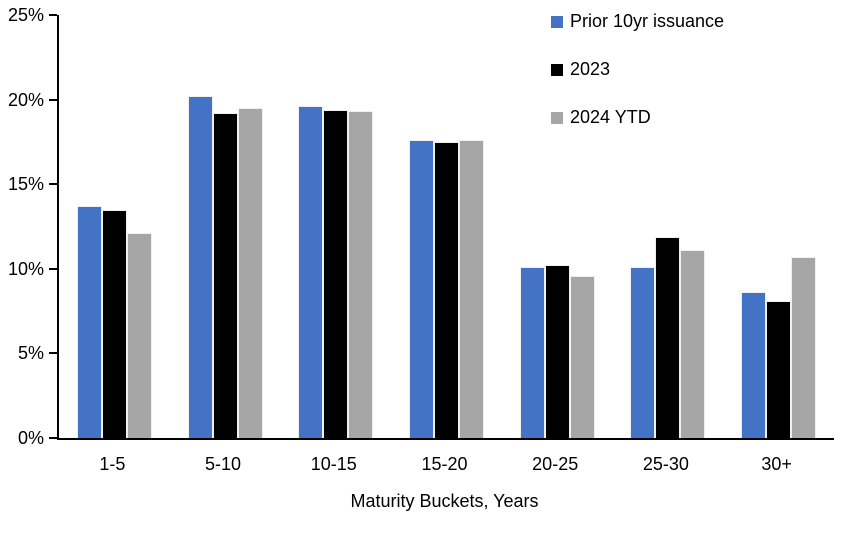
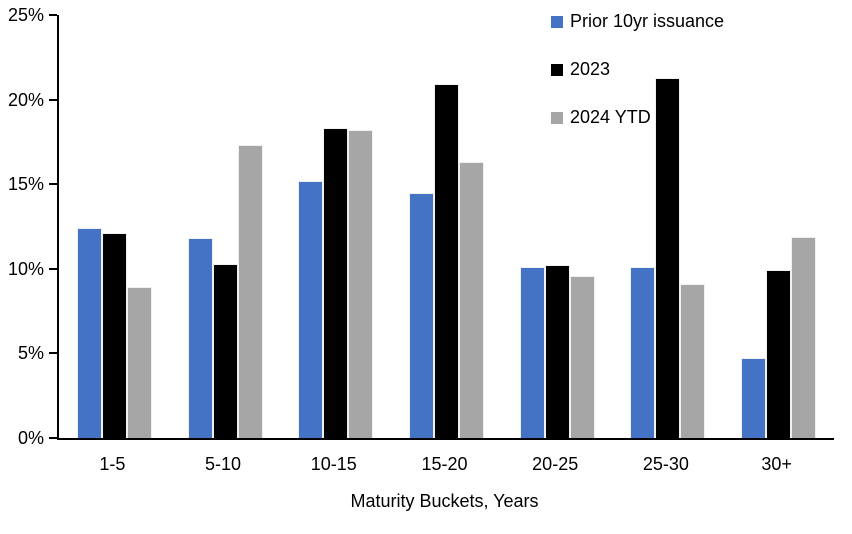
Prior 10yr issuance/1-5: 13.7% -> 12.4%
2023/1-5: 13.5% -> 12.1%
2024 YTD/1-5: 12.1% -> 8.9%
Prior 10yr issuance/5-10: 20.2% -> 11.8%
2023/5-10: 19.2% -> 10.3%
2024 YTD/5-10: 19.5% -> 17.3%
Prior 10yr issuance/10-15: 19.6% -> 15.2%
2023/10-15: 19.4% -> 18.3%
2024 YTD/10-15: 19.3% -> 18.2%
Prior 10yr issuance/15-20: 17.6% -> 14.5%
2023/15-20: 17.5% -> 20.9%
2024 YTD/15-20: 17.6% -> 16.3%
2023/25-30: 11.9% -> 21.3%
2024 YTD/25-30: 11.1% -> 9.1%
Prior 10yr issuance/30+: 8.6% -> 4.7%
2023/30+: 8.1% -> 9.9%
2024 YTD/30+: 10.7% -> 11.9%
